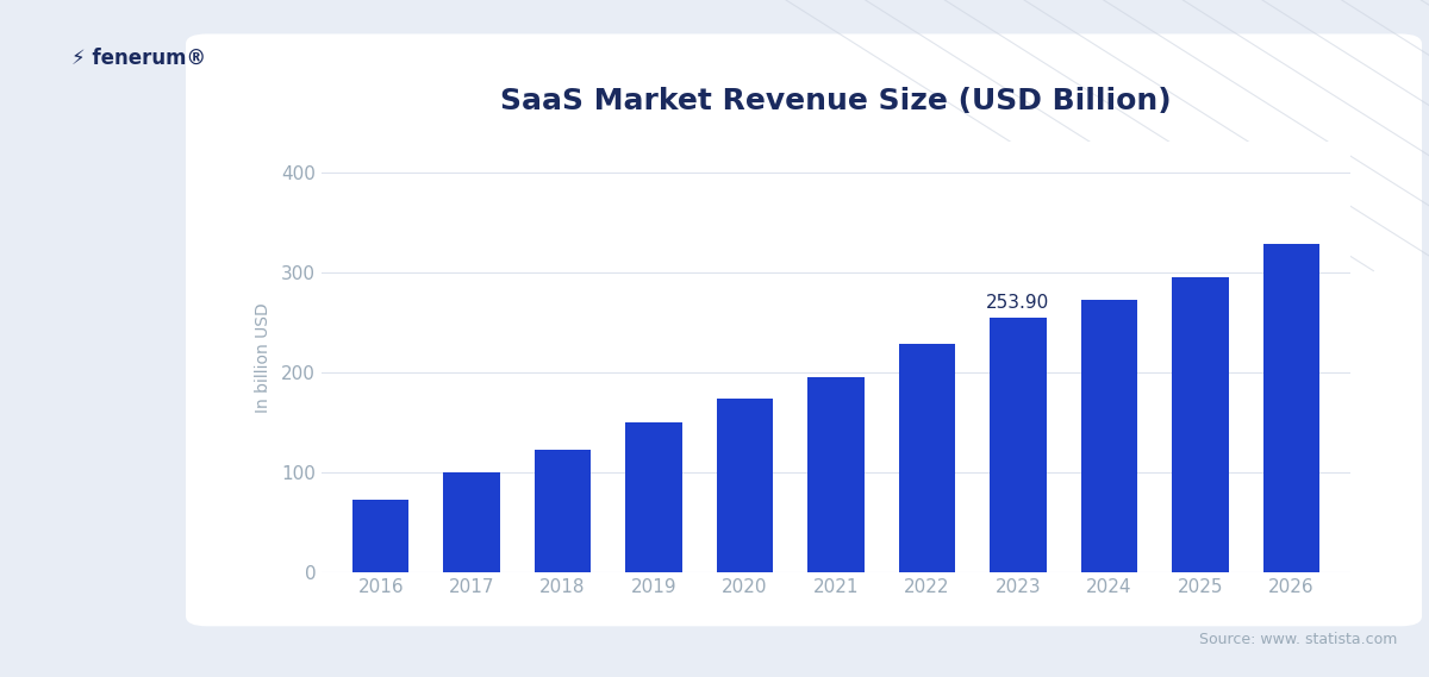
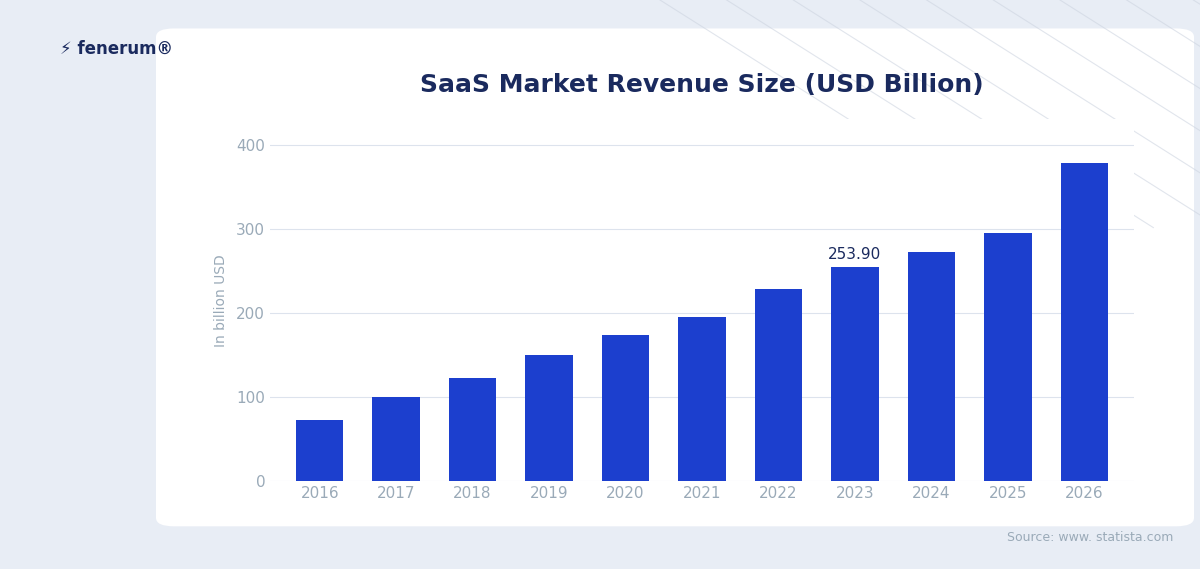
2026: 328 -> 378
